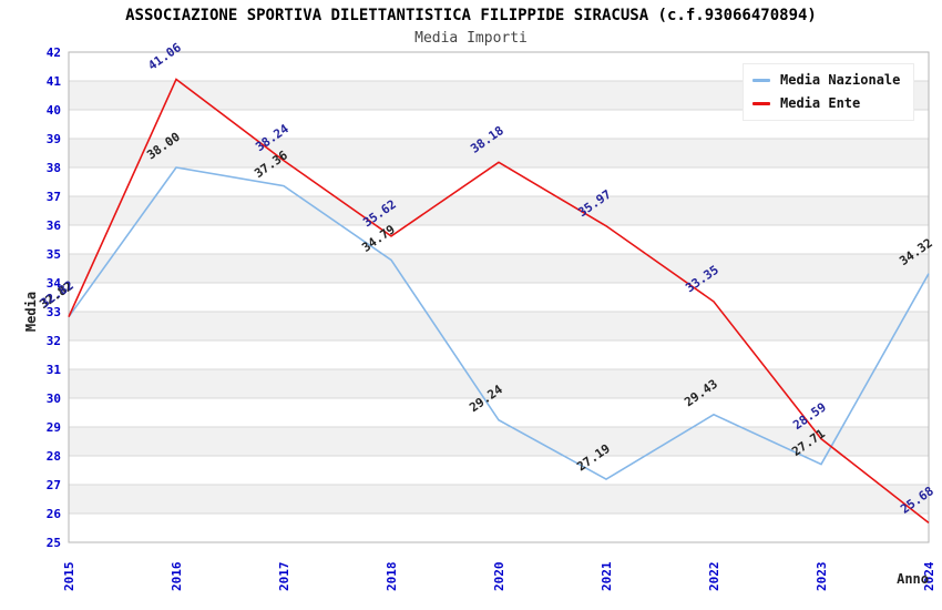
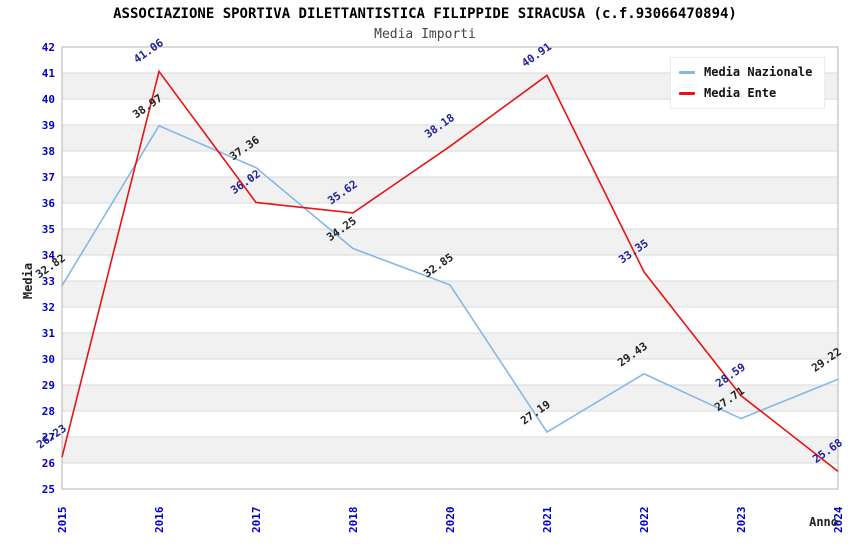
Media Ente/2015: 32.82 -> 26.23
Media Nazionale/2016: 38.00 -> 38.97
Media Ente/2017: 38.24 -> 36.02
Media Nazionale/2018: 34.79 -> 34.25
Media Nazionale/2020: 29.24 -> 32.85
Media Ente/2021: 35.97 -> 40.91
Media Nazionale/2024: 34.32 -> 29.22
